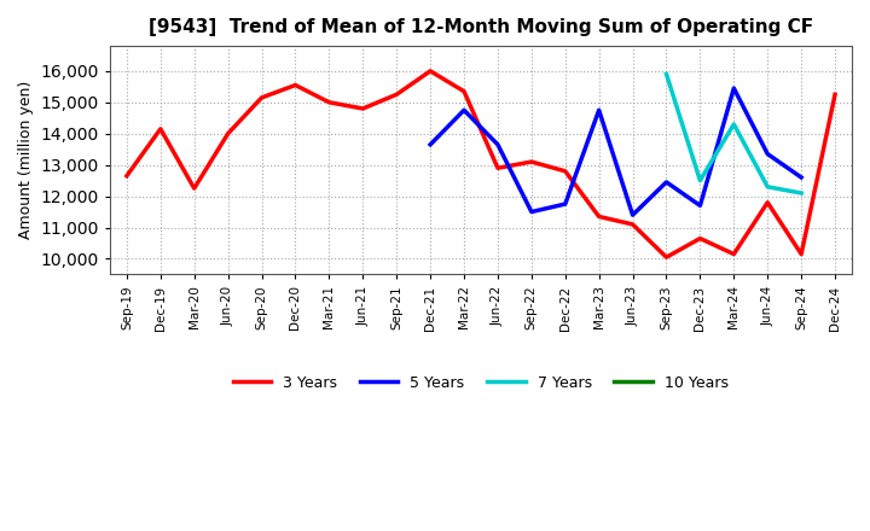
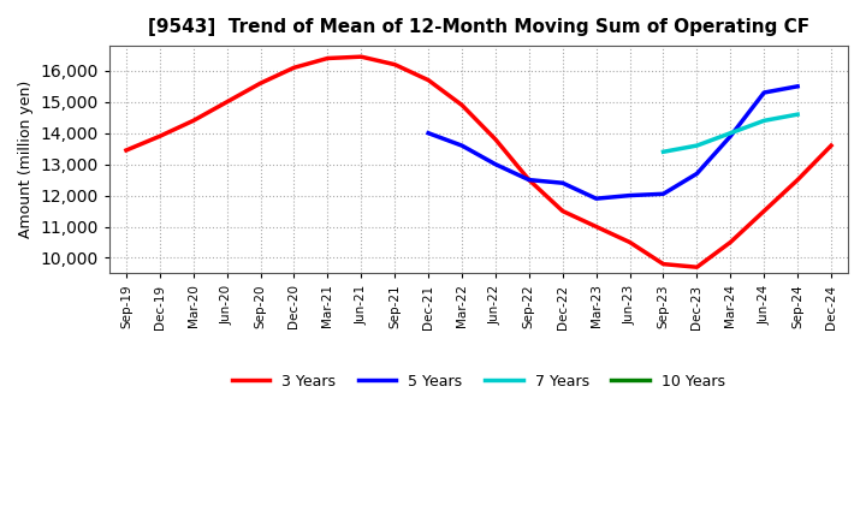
3 Years/Sep-19: 12,650 -> 13,450
3 Years/Dec-19: 14,150 -> 13,900
3 Years/Mar-20: 12,250 -> 14,400
3 Years/Jun-20: 14,000 -> 15,000
3 Years/Sep-20: 15,150 -> 15,600
3 Years/Dec-20: 15,550 -> 16,100
3 Years/Mar-21: 15,000 -> 16,400
3 Years/Jun-21: 14,800 -> 16,450
3 Years/Sep-21: 15,250 -> 16,200
3 Years/Dec-21: 16,000 -> 15,700
5 Years/Dec-21: 13,650 -> 14,000
3 Years/Mar-22: 15,350 -> 14,900
5 Years/Mar-22: 14,750 -> 13,600
3 Years/Jun-22: 12,900 -> 13,800
5 Years/Jun-22: 13,650 -> 13,000
3 Years/Sep-22: 13,100 -> 12,500
5 Years/Sep-22: 11,500 -> 12,500
3 Years/Dec-22: 12,800 -> 11,500
5 Years/Dec-22: 11,750 -> 12,400
3 Years/Mar-23: 11,350 -> 11,000
5 Years/Mar-23: 14,750 -> 11,900
3 Years/Jun-23: 11,100 -> 10,500
5 Years/Jun-23: 11,400 -> 12,000
3 Years/Sep-23: 10,050 -> 9,800
5 Years/Sep-23: 12,450 -> 12,050
7 Years/Sep-23: 15,900 -> 13,400
3 Years/Dec-23: 10,650 -> 9,700
5 Years/Dec-23: 11,700 -> 12,700
7 Years/Dec-23: 12,500 -> 13,600
3 Years/Mar-24: 10,150 -> 10,500
5 Years/Mar-24: 15,450 -> 13,900
7 Years/Mar-24: 14,300 -> 14,000
3 Years/Jun-24: 11,800 -> 11,500
5 Years/Jun-24: 13,350 -> 15,300
7 Years/Jun-24: 12,300 -> 14,400
3 Years/Sep-24: 10,150 -> 12,500
5 Years/Sep-24: 12,600 -> 15,500
7 Years/Sep-24: 12,100 -> 14,600
3 Years/Dec-24: 15,250 -> 13,600
